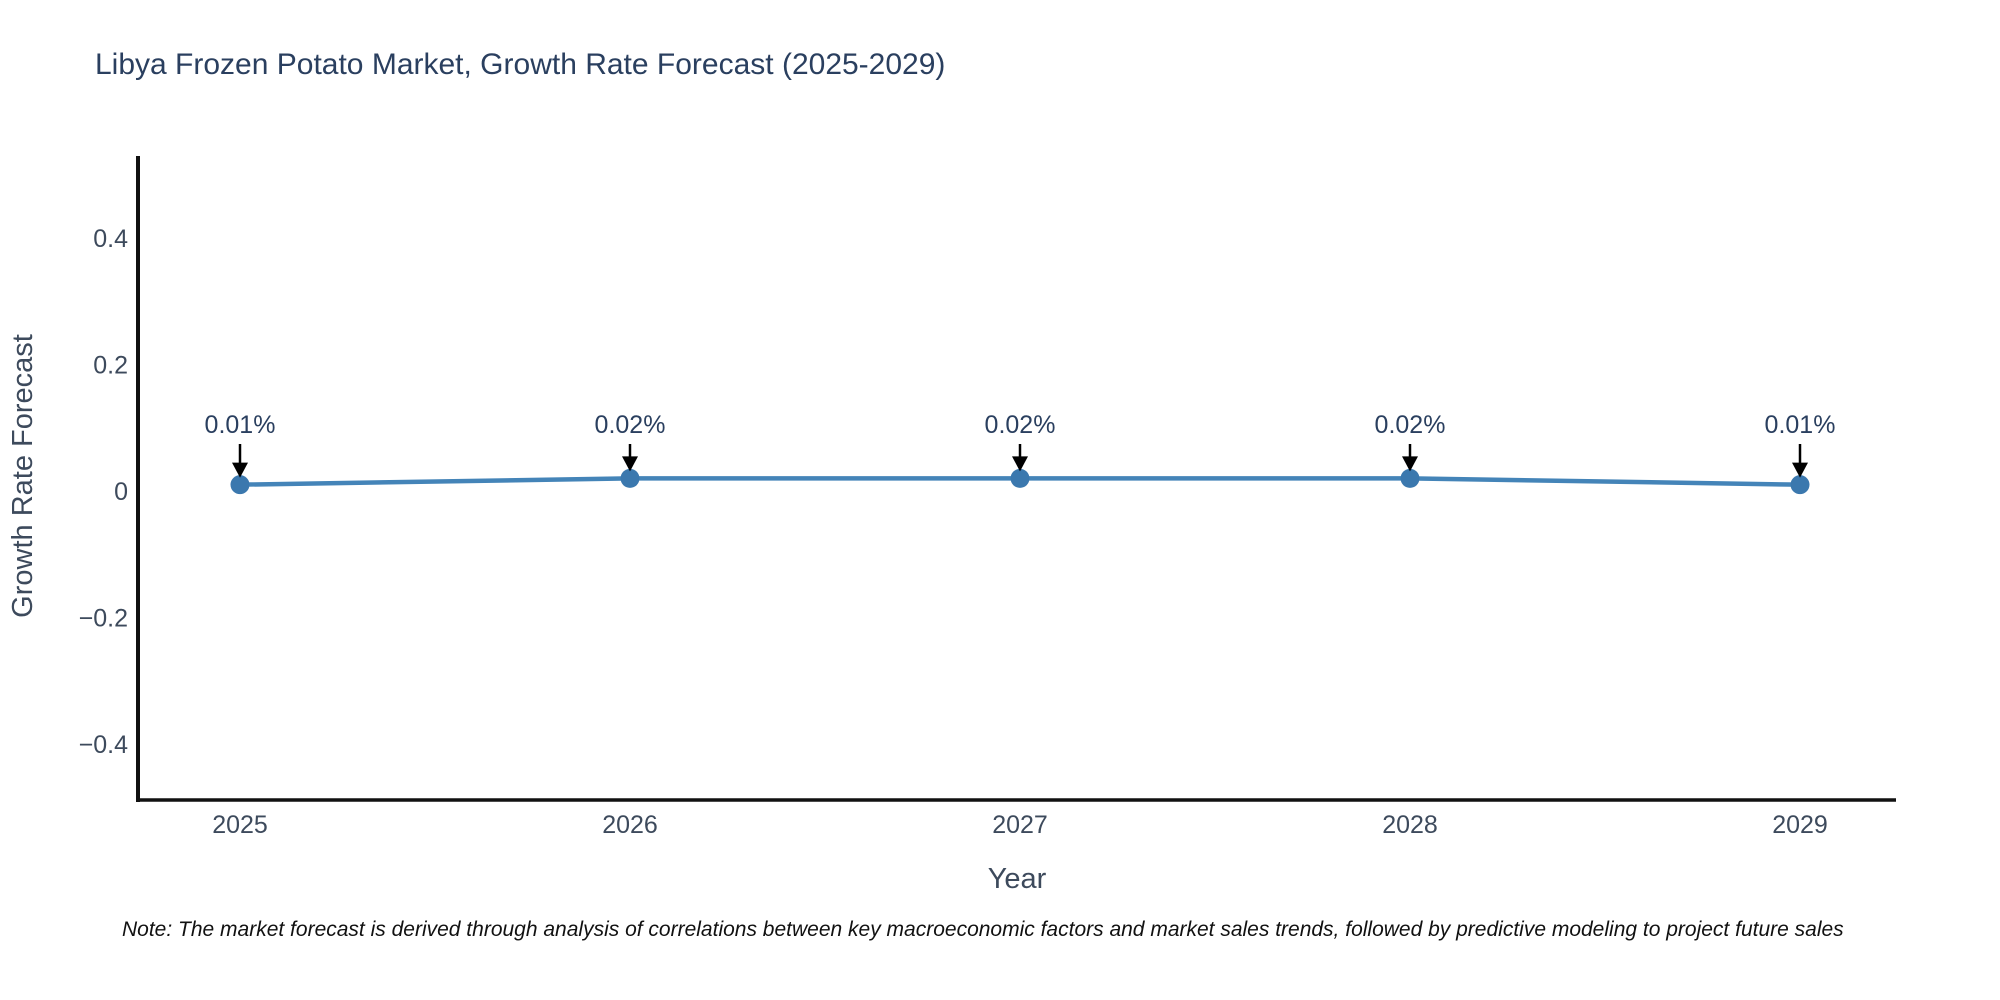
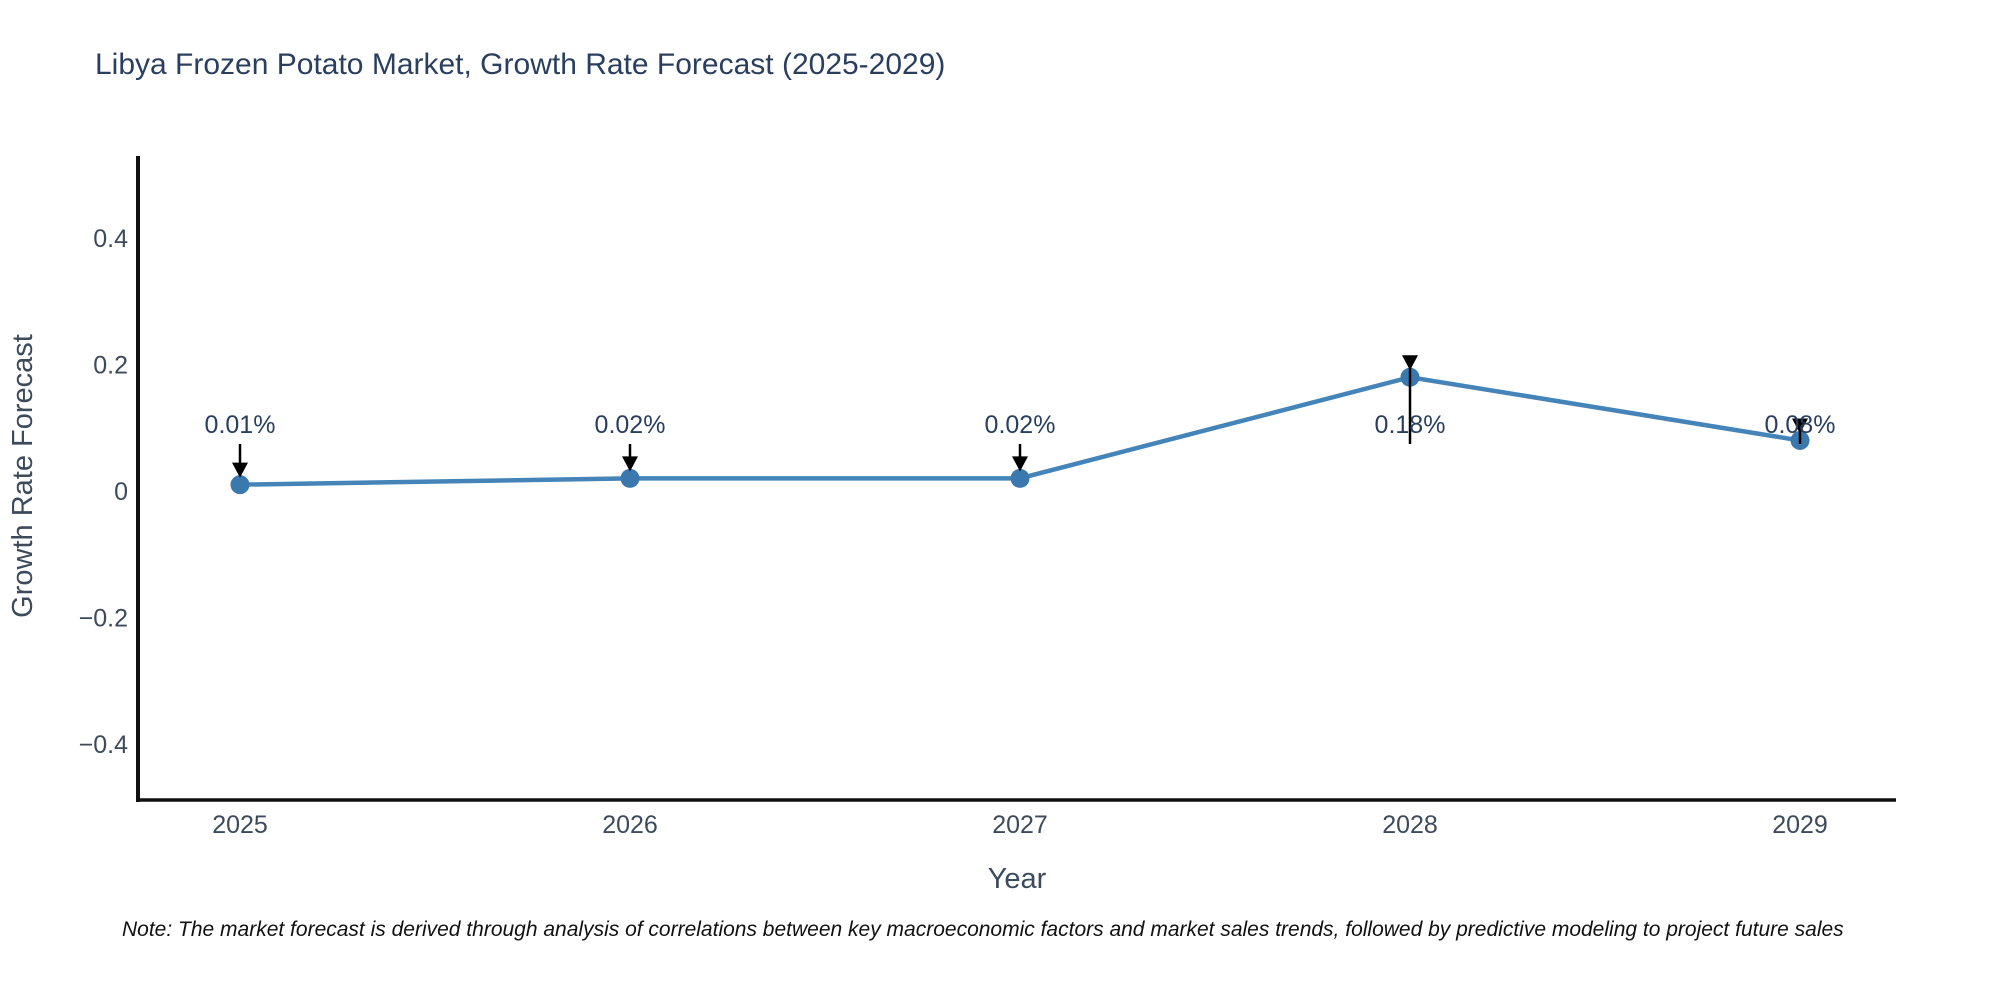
2028: 0.02% -> 0.18%
2029: 0.01% -> 0.08%
